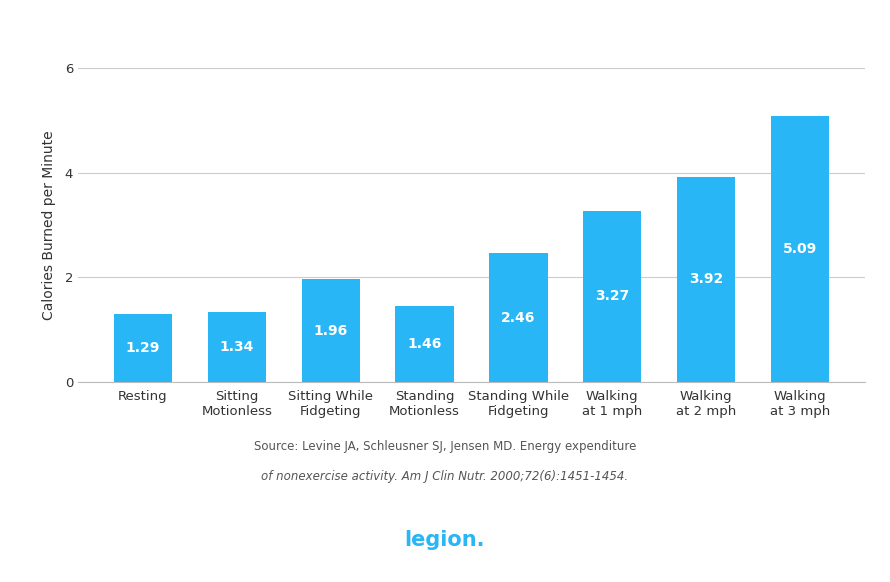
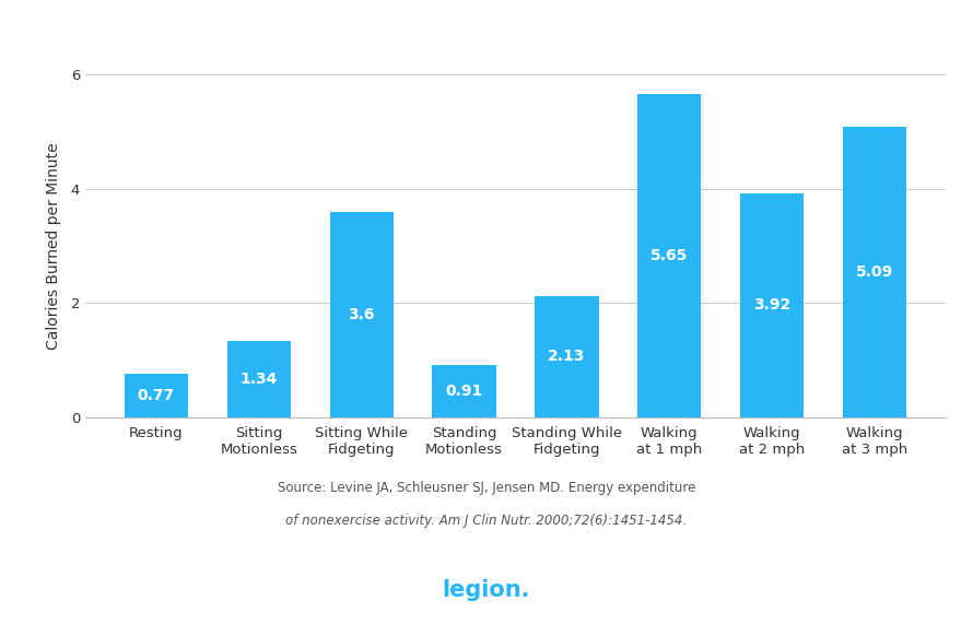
Resting: 1.29 -> 0.77
Sitting While Fidgeting: 1.96 -> 3.6
Standing Motionless: 1.46 -> 0.91
Standing While Fidgeting: 2.46 -> 2.13
Walking at 1 mph: 3.27 -> 5.65
